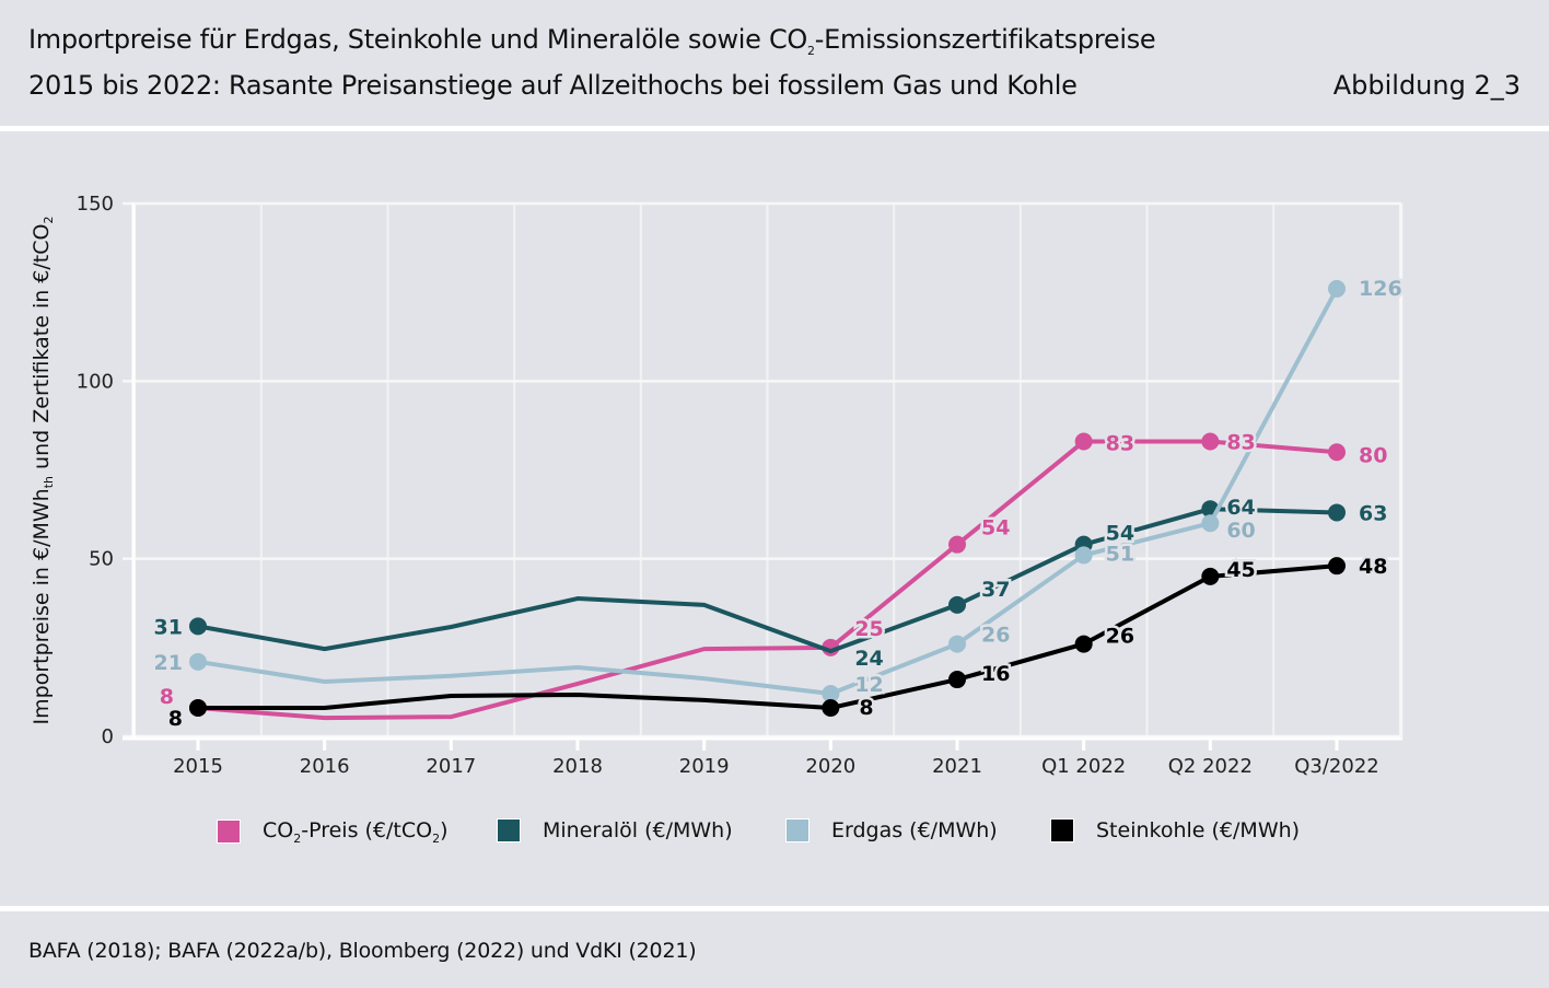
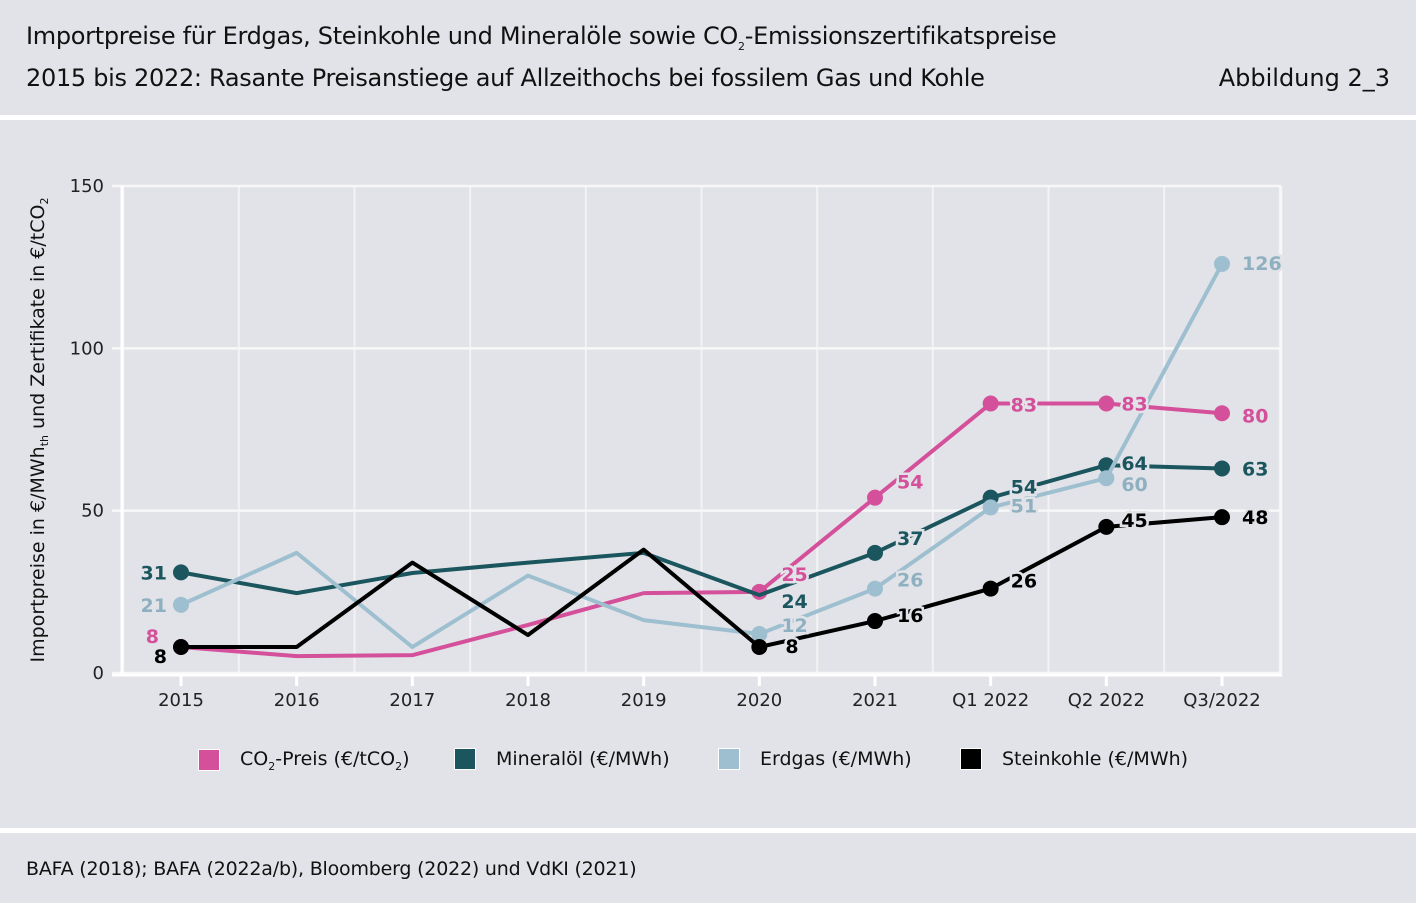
Erdgas (€/MWh)/2016: 15 -> 37
Erdgas (€/MWh)/2017: 17 -> 8
Steinkohle (€/MWh)/2017: 11 -> 34
Mineralöl (€/MWh)/2018: 39 -> 34
Erdgas (€/MWh)/2018: 19 -> 30
Steinkohle (€/MWh)/2019: 10 -> 38
